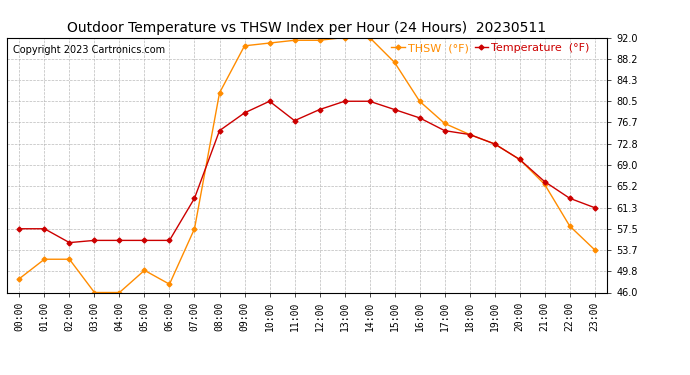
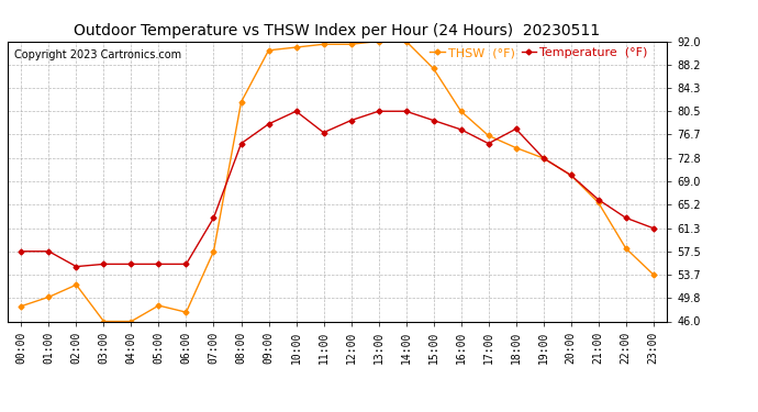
THSW (°F)/01:00: 52.0 -> 50.0
THSW (°F)/05:00: 50.0 -> 48.6
Temperature (°F)/18:00: 74.5 -> 77.6
